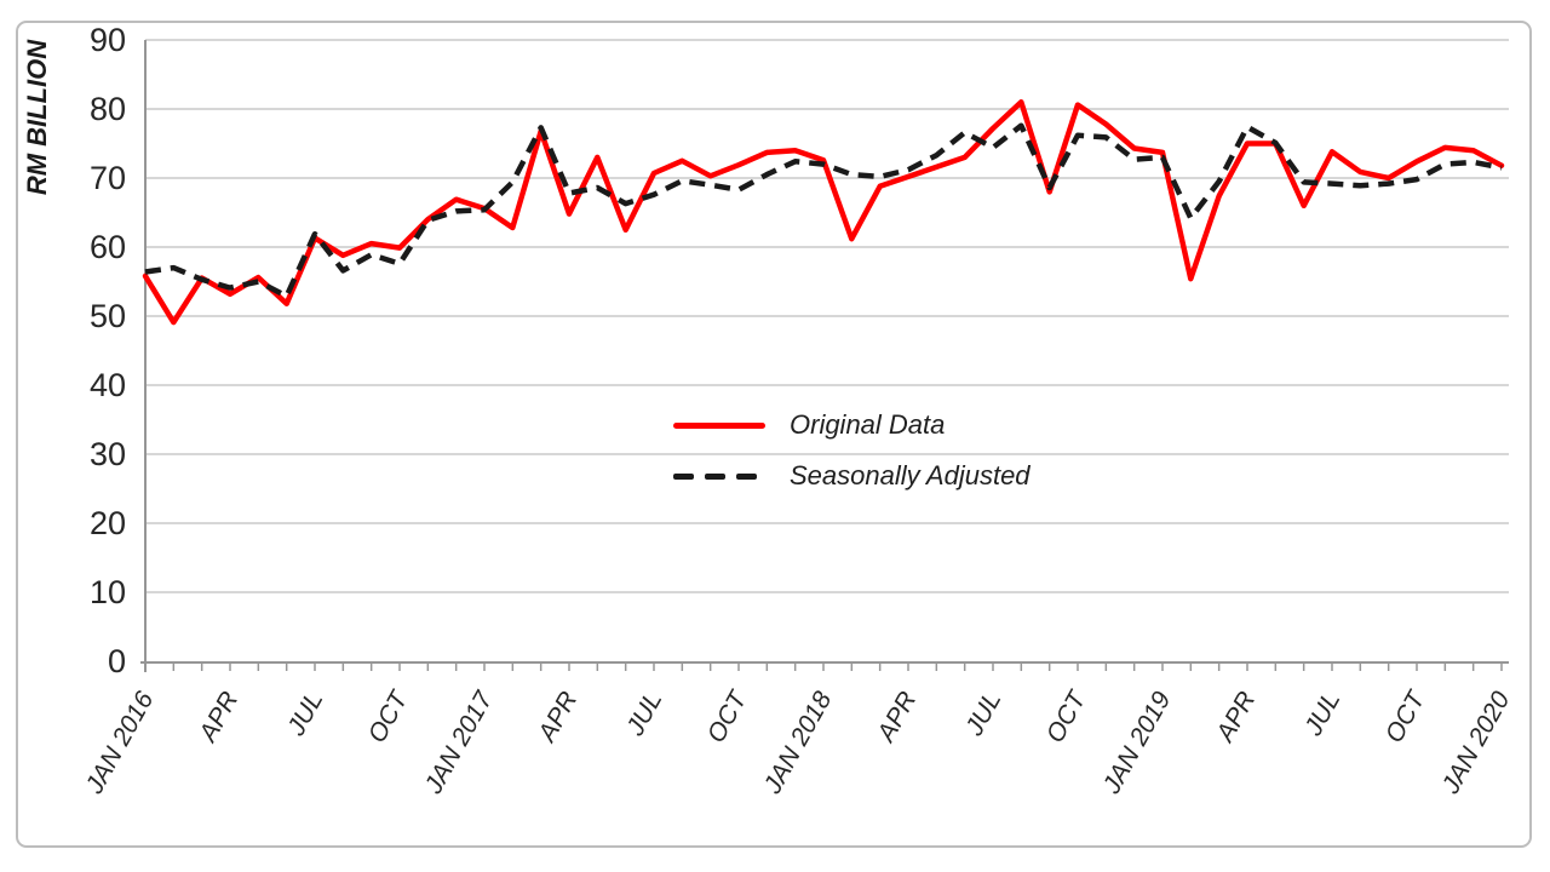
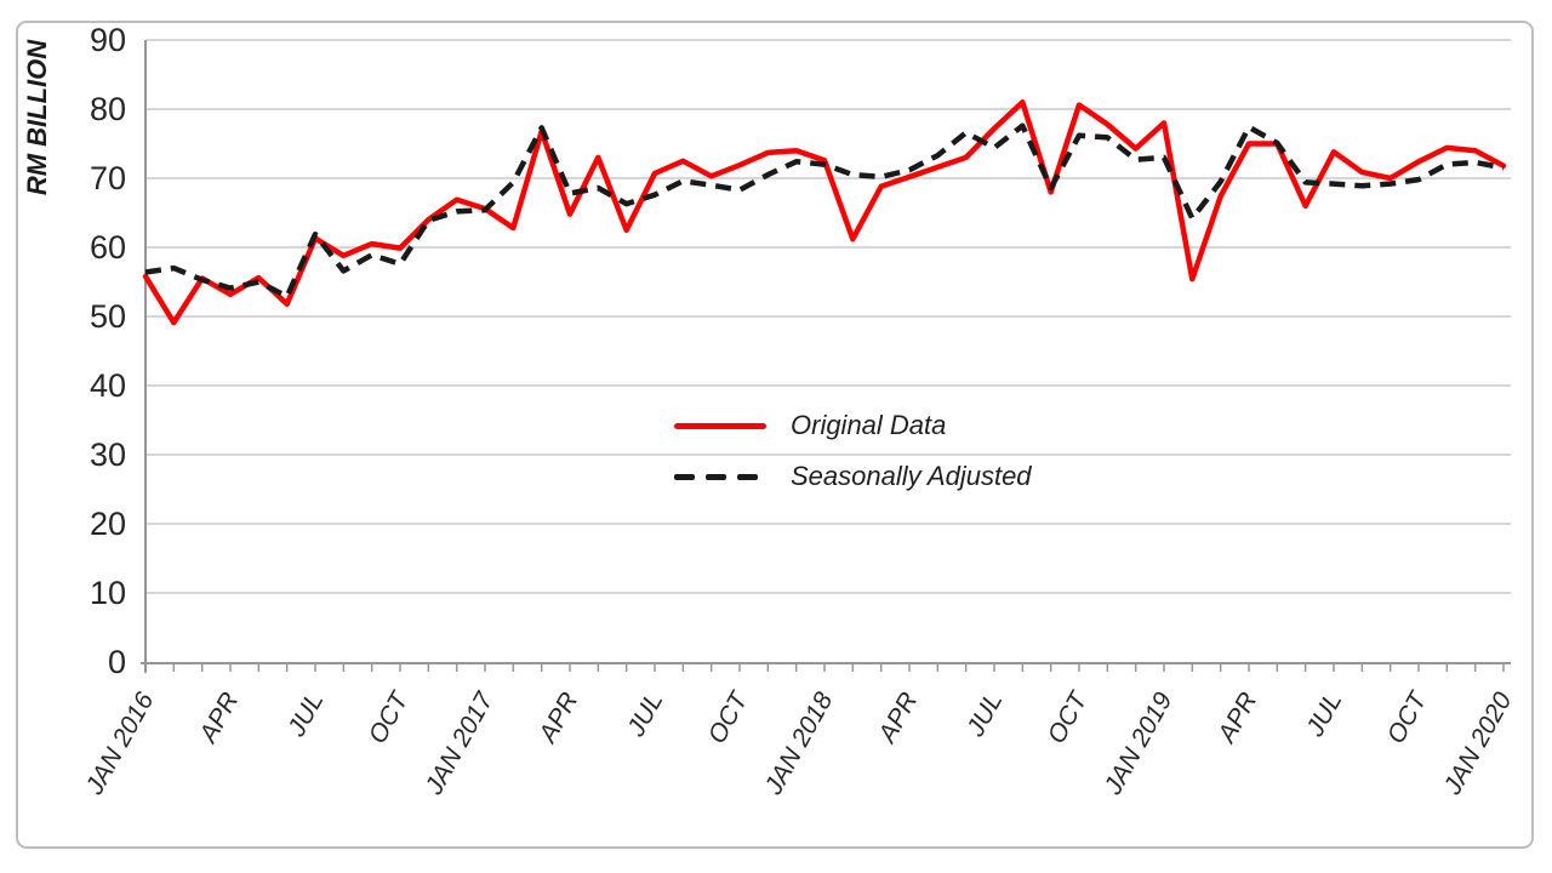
Original Data/JAN 2019: 74 -> 78
